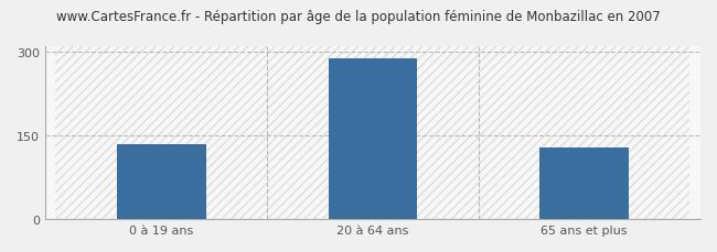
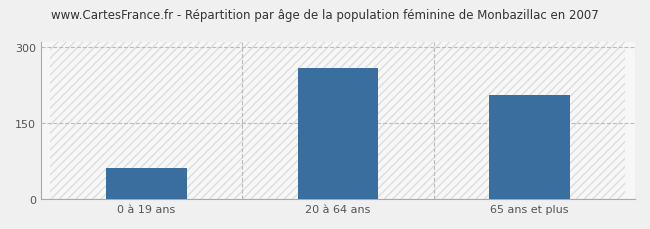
0 à 19 ans: 135 -> 62
20 à 64 ans: 287 -> 258
65 ans et plus: 128 -> 204
